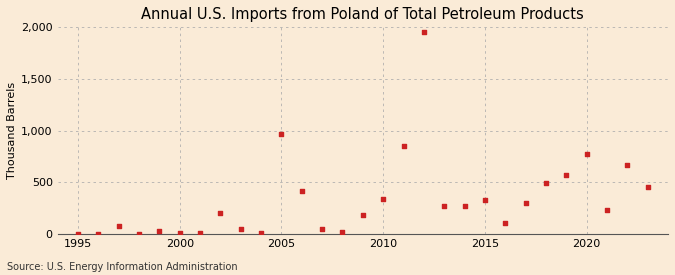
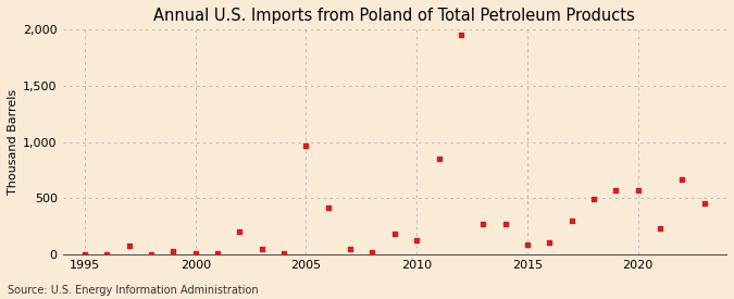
2010: 340 -> 130
2015: 330 -> 90
2020: 770 -> 570
